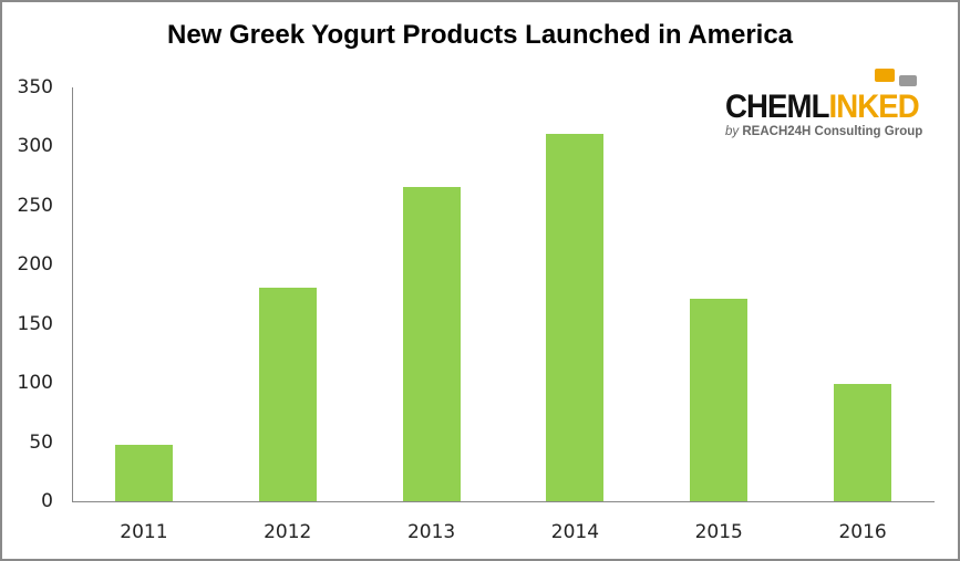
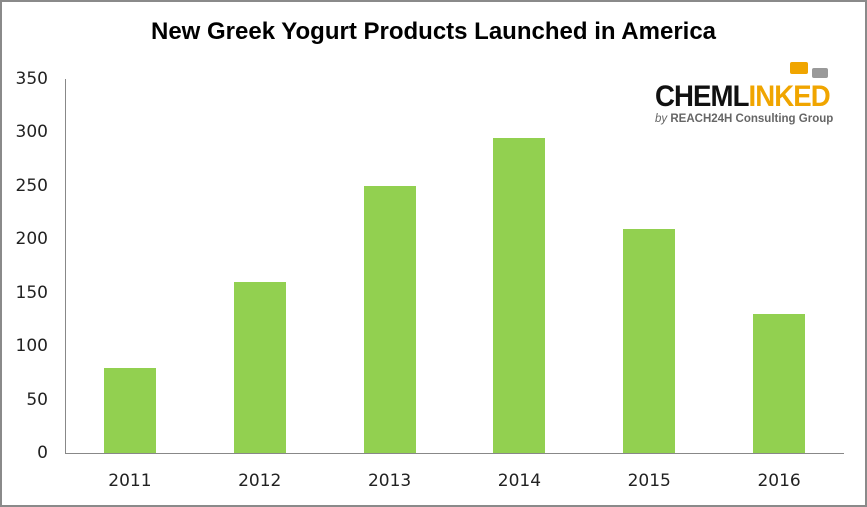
2011: 48 -> 80
2012: 181 -> 160
2013: 266 -> 250
2014: 311 -> 295
2015: 171 -> 210
2016: 99 -> 130
